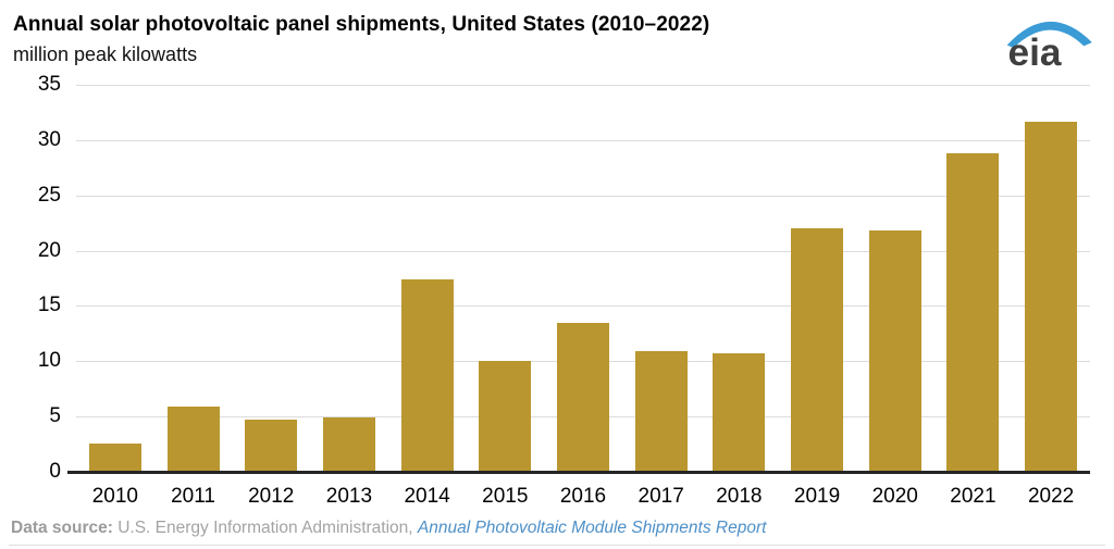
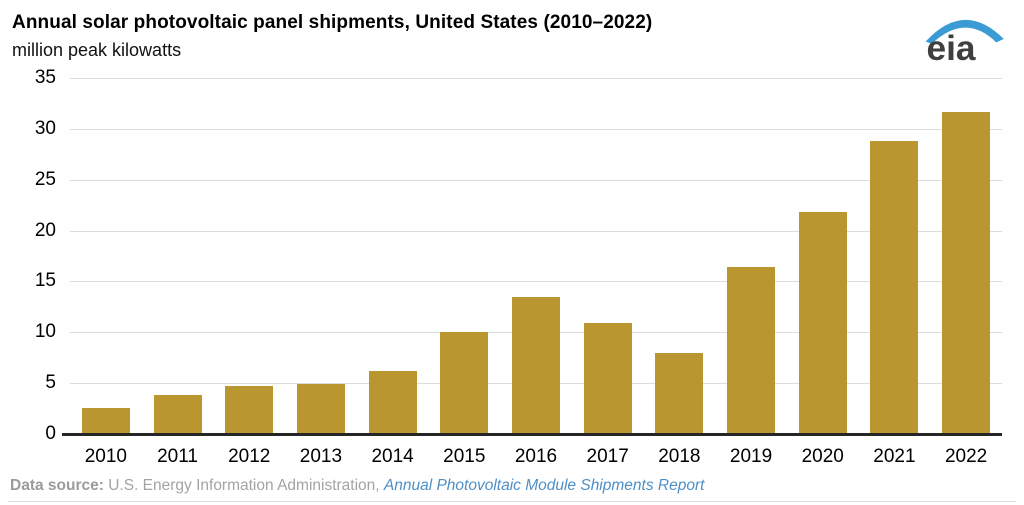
2011: 5.9 -> 3.8
2014: 17.4 -> 6.2
2018: 10.7 -> 8.0
2019: 22.0 -> 16.4
